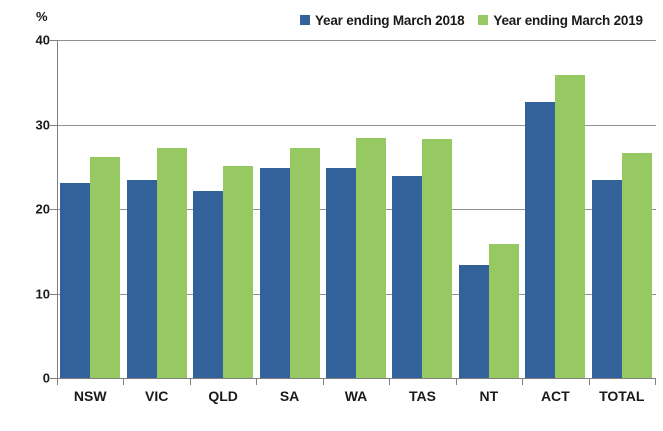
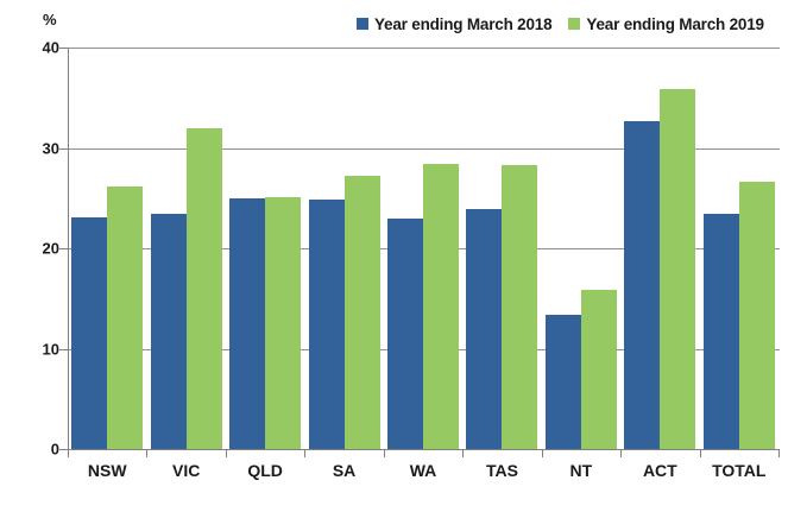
Year ending March 2019/VIC: 27 -> 32
Year ending March 2018/QLD: 22 -> 25
Year ending March 2018/WA: 25 -> 23
